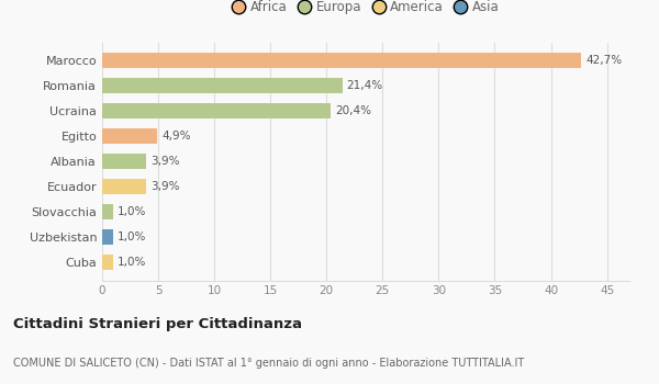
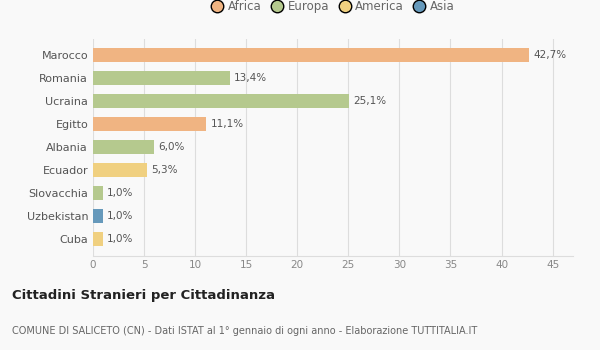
Romania: 21,4% -> 13,4%
Ucraina: 20,4% -> 25,1%
Egitto: 4,9% -> 11,1%
Albania: 3,9% -> 6,0%
Ecuador: 3,9% -> 5,3%
